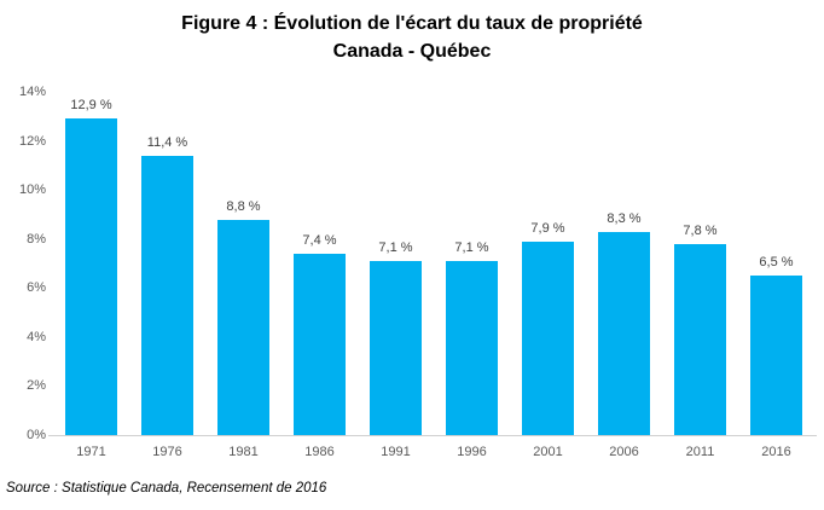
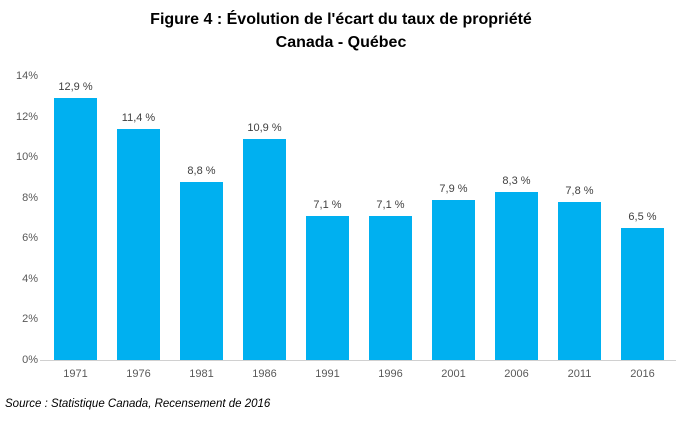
1986: 7,4 -> 10,9
